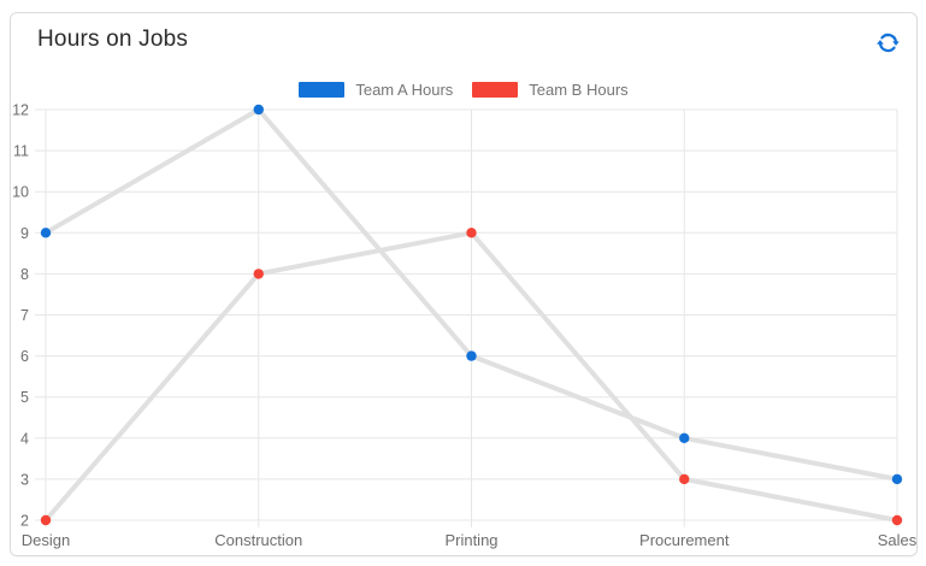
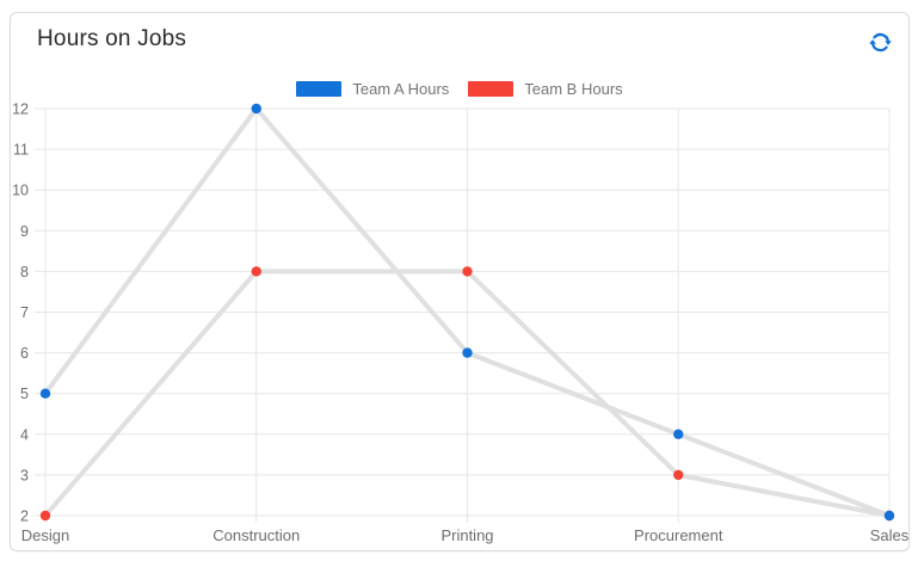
Team A Hours/Design: 9 -> 5
Team B Hours/Printing: 9 -> 8
Team A Hours/Sales: 3 -> 2
